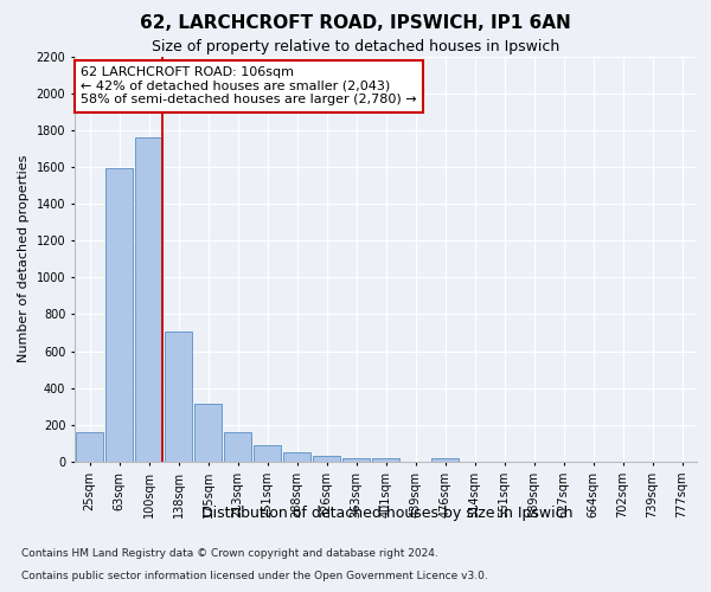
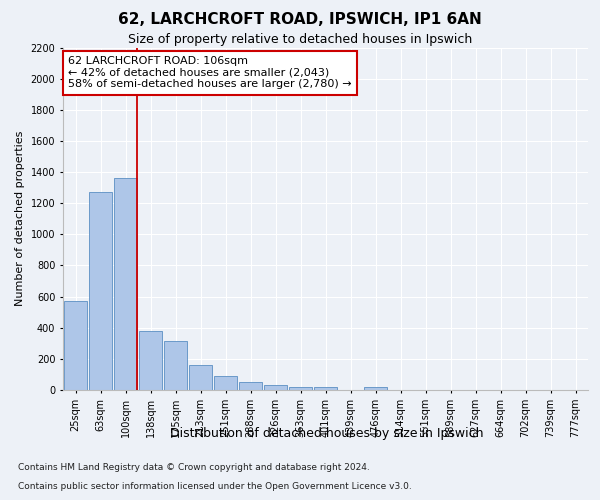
25sqm: 160 -> 570
63sqm: 1590 -> 1270
100sqm: 1760 -> 1360
138sqm: 700 -> 380
